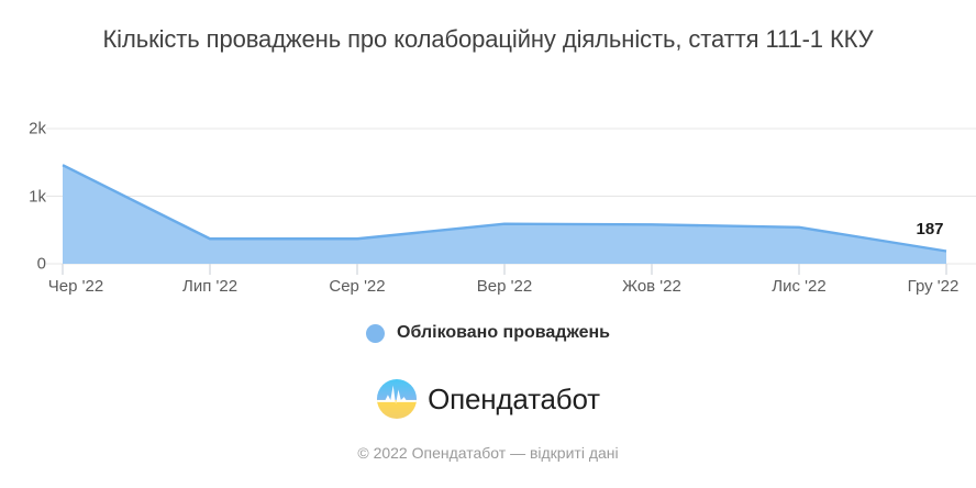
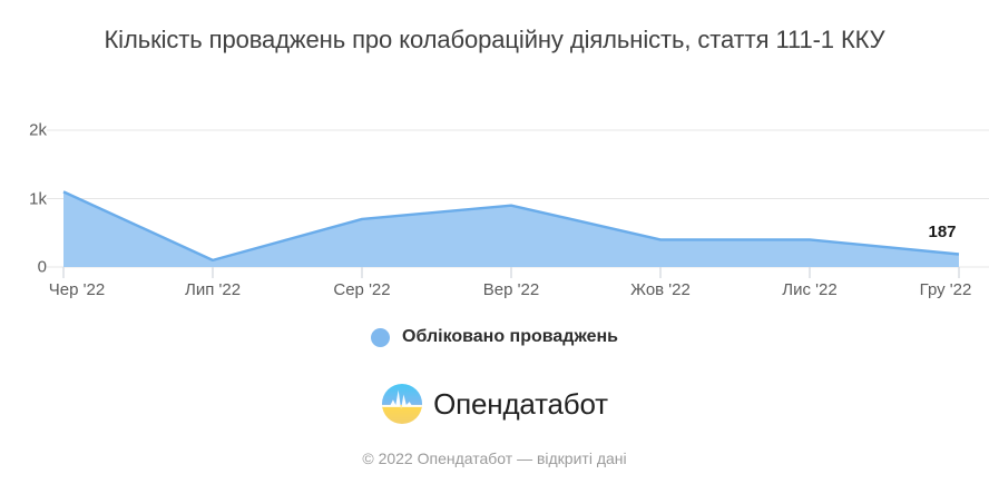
Чер '22: 1.5k -> 1.1k
Лип '22: 0.4k -> 0.1k
Сер '22: 0.4k -> 0.7k
Вер '22: 0.6k -> 0.9k
Жов '22: 0.6k -> 0.4k
Лис '22: 0.5k -> 0.4k
